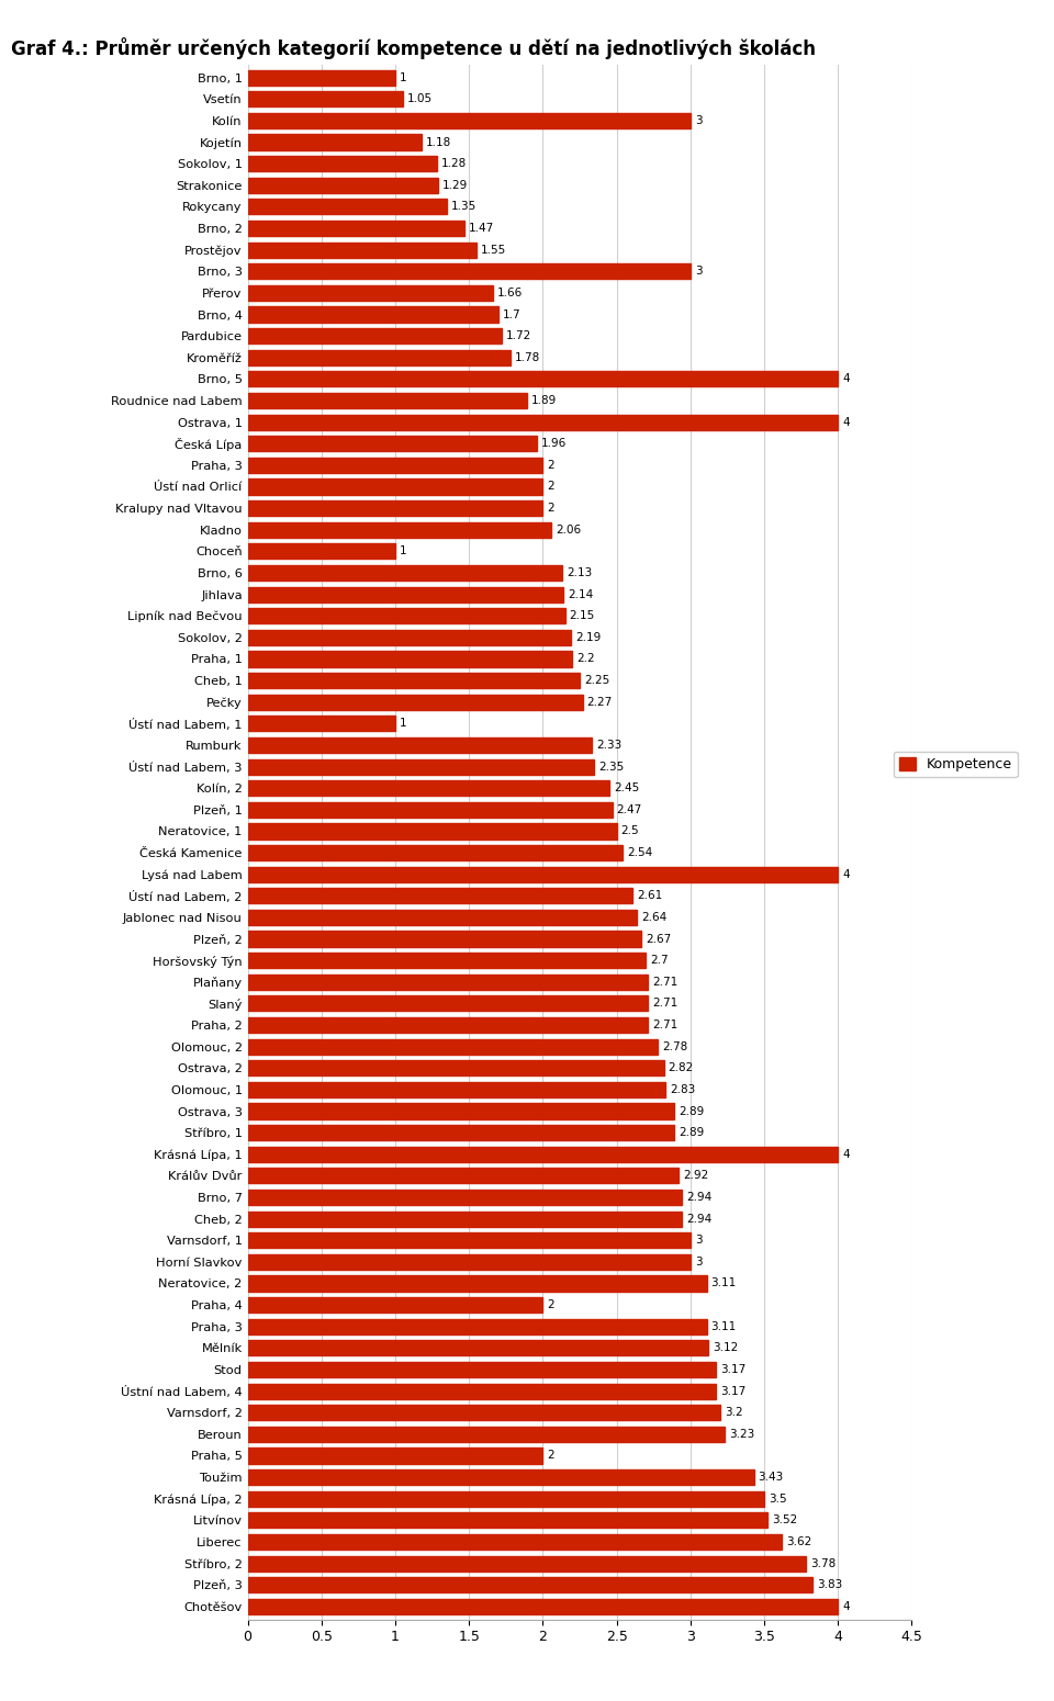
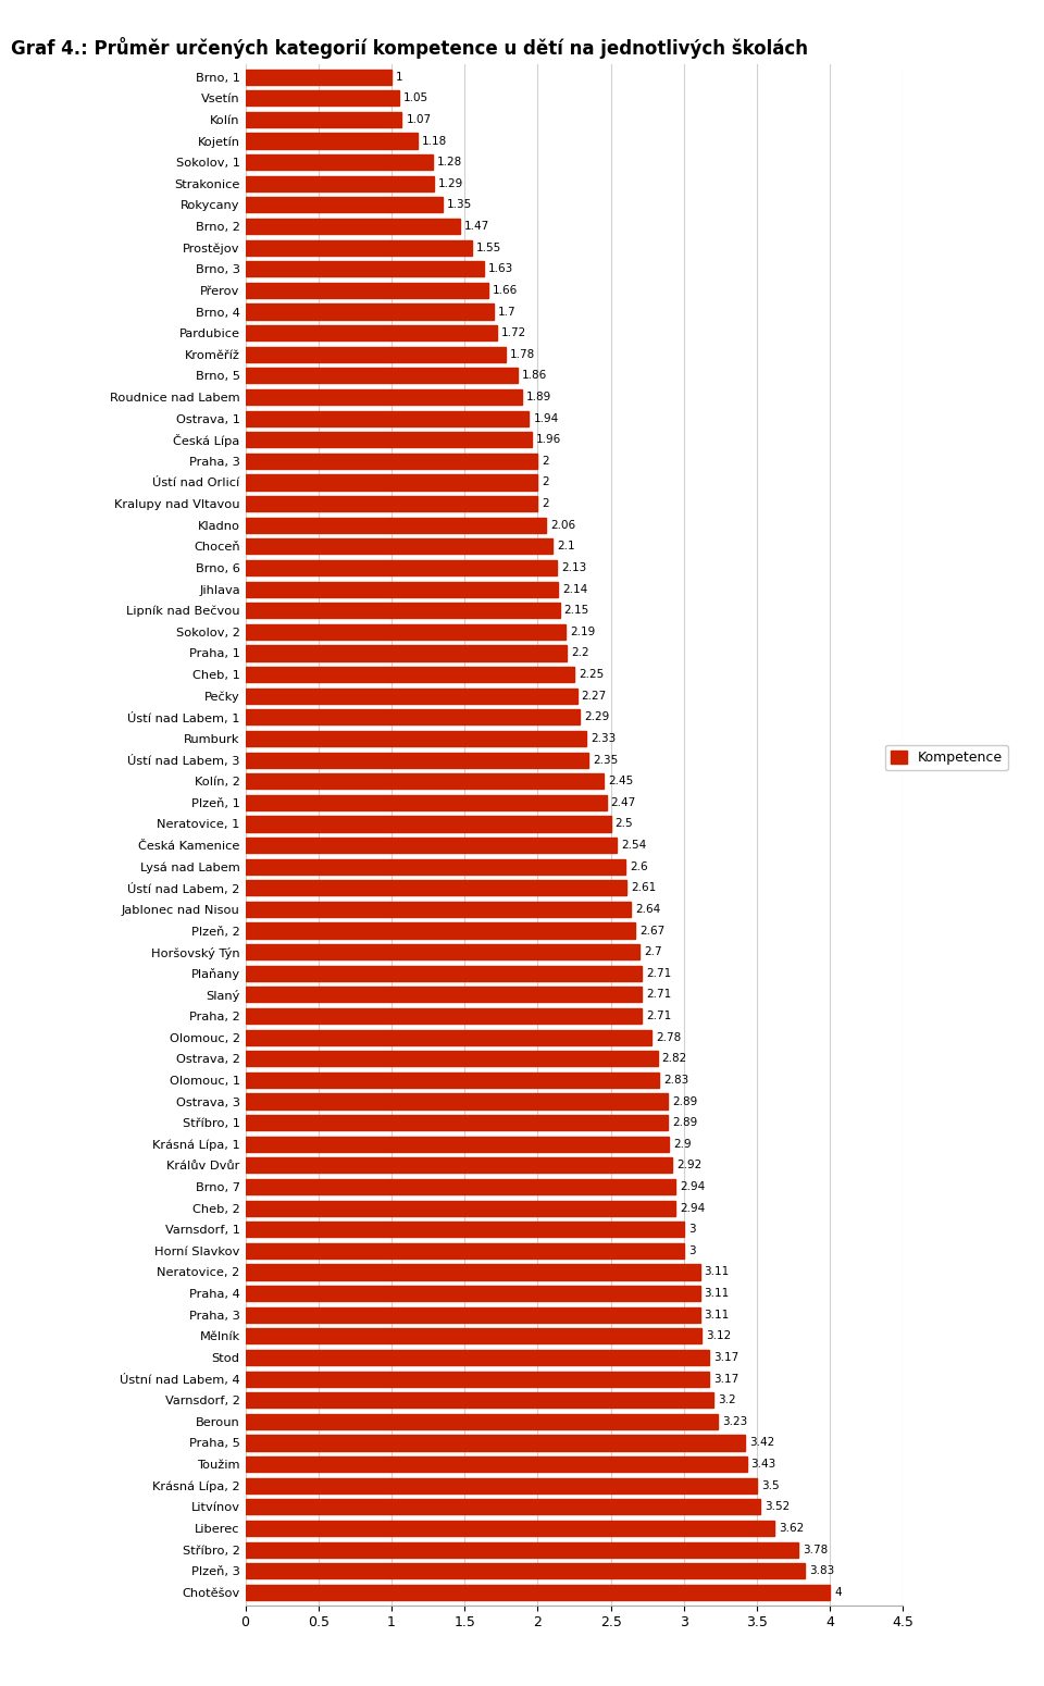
Kolín: 3 -> 1.07
Brno, 3: 3 -> 1.63
Brno, 5: 4 -> 1.86
Ostrava, 1: 4 -> 1.94
Choceň: 1 -> 2.1
Ústí nad Labem, 1: 1 -> 2.29
Lysá nad Labem: 4 -> 2.6
Krásná Lípa, 1: 4 -> 2.9
Praha, 4: 2 -> 3.11
Praha, 5: 2 -> 3.42
